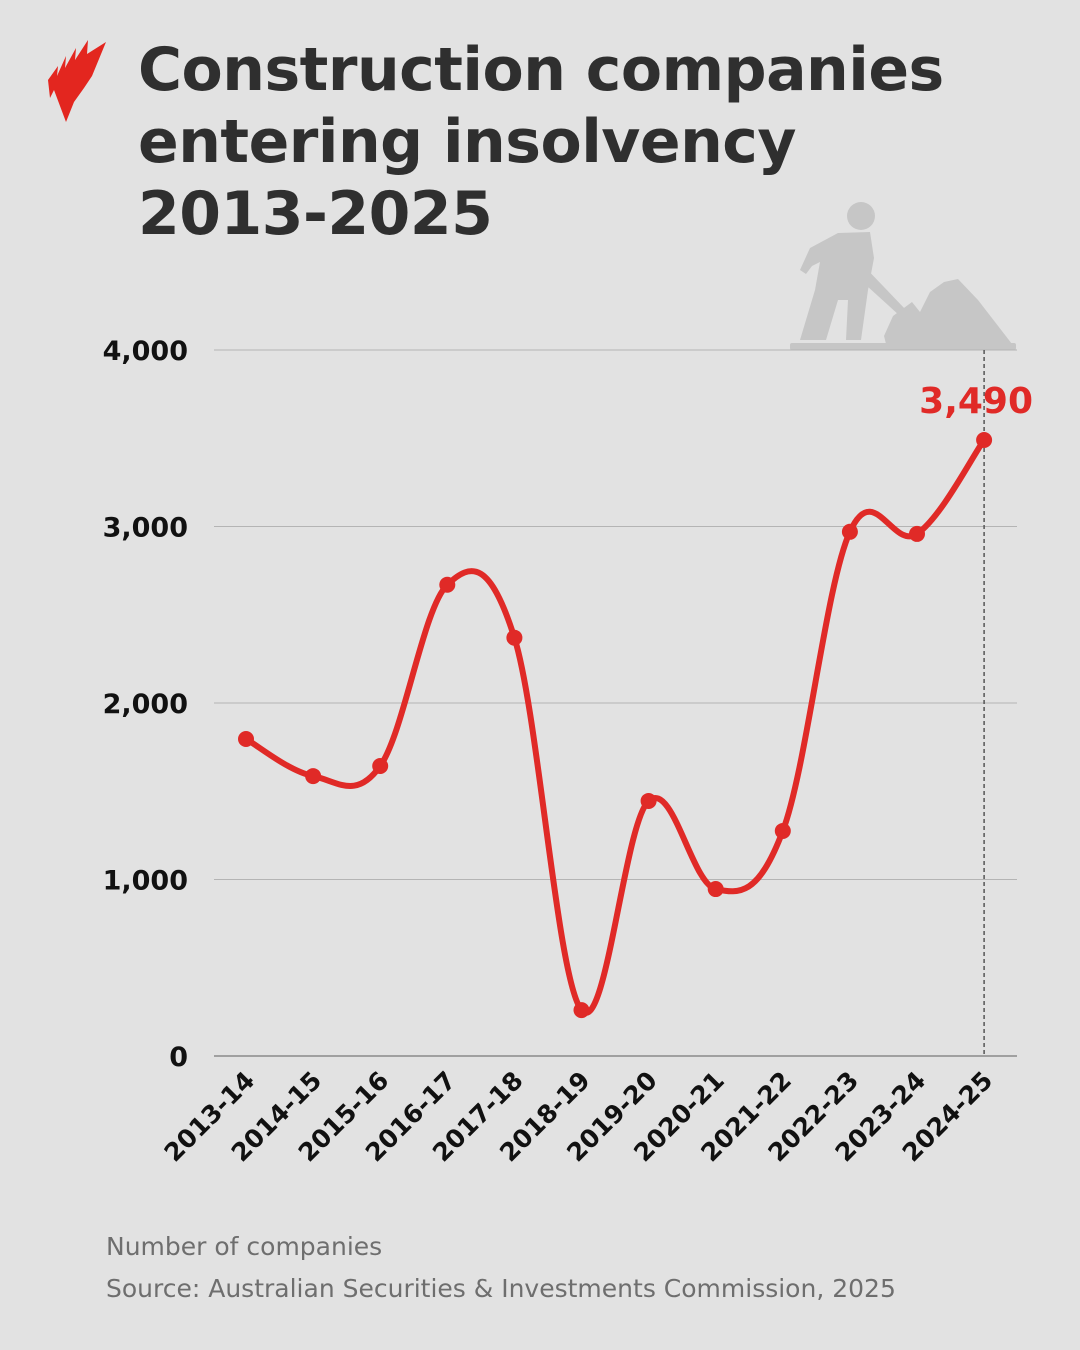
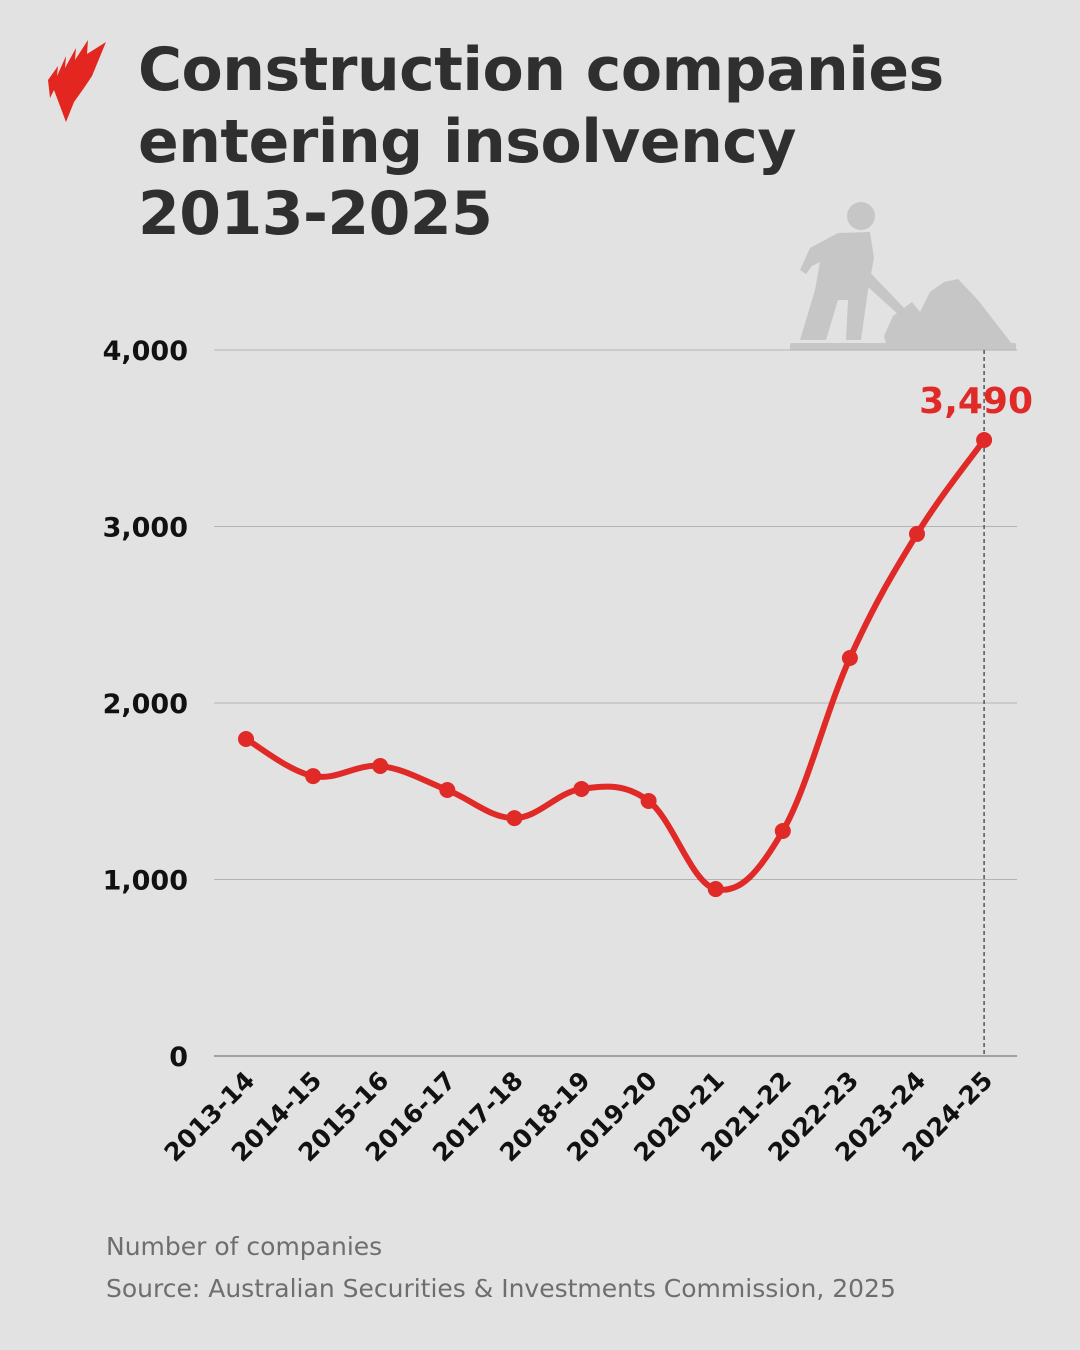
2016-17: 2670 -> 1510
2017-18: 2370 -> 1350
2018-19: 260 -> 1510
2022-23: 2970 -> 2260
